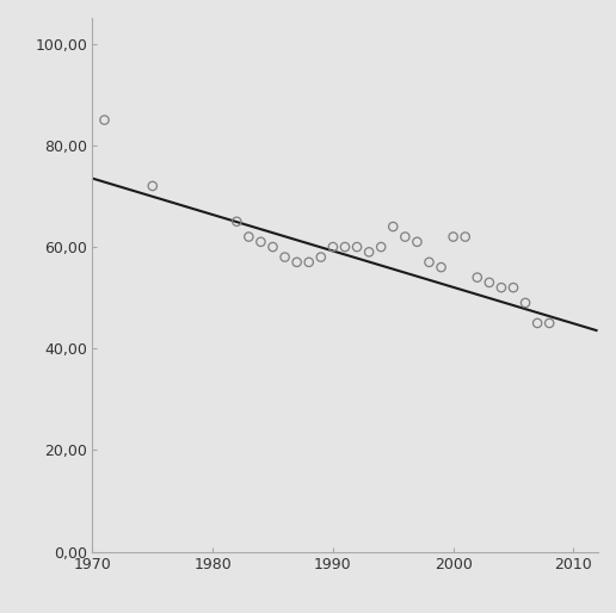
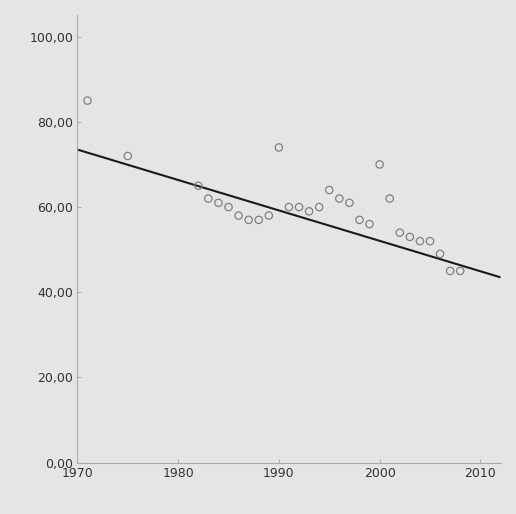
1990: 60 -> 74
2000: 62 -> 70
